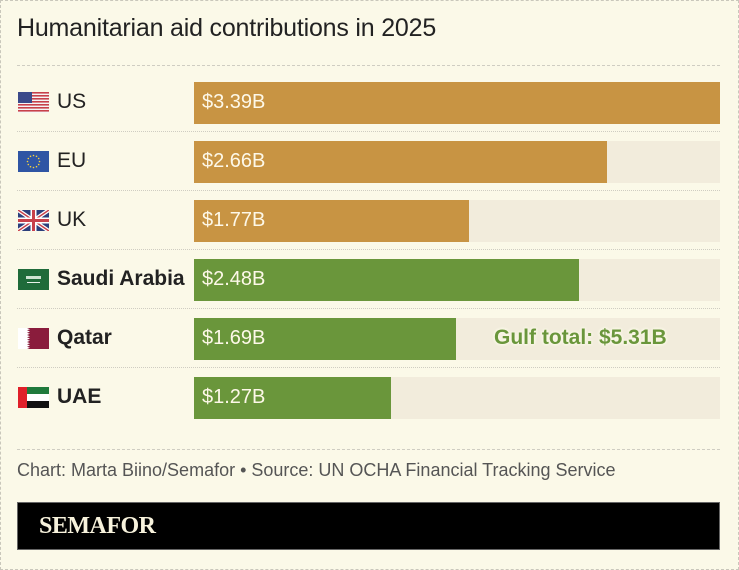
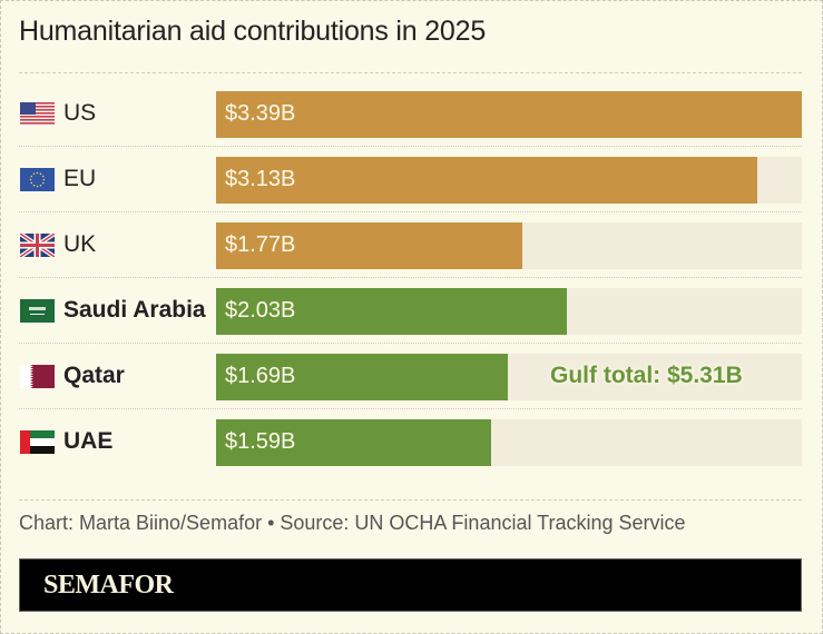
EU: $2.66B -> $3.13B
Saudi Arabia: $2.48B -> $2.03B
UAE: $1.27B -> $1.59B
